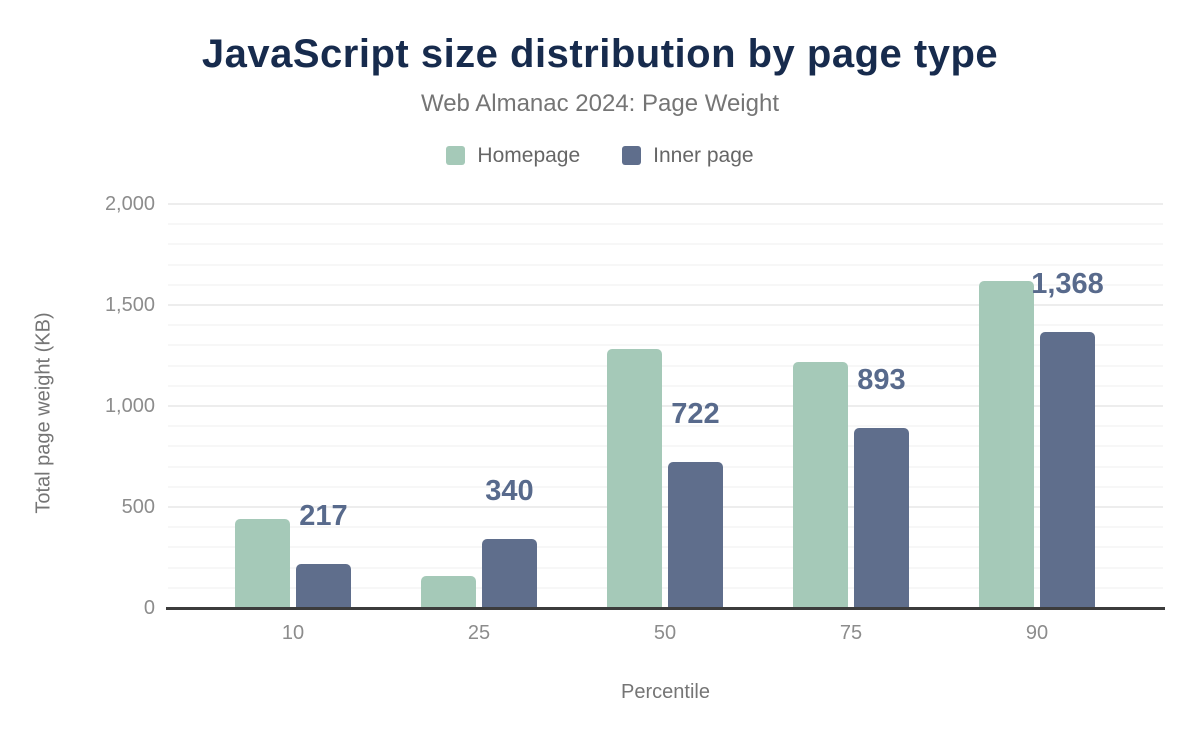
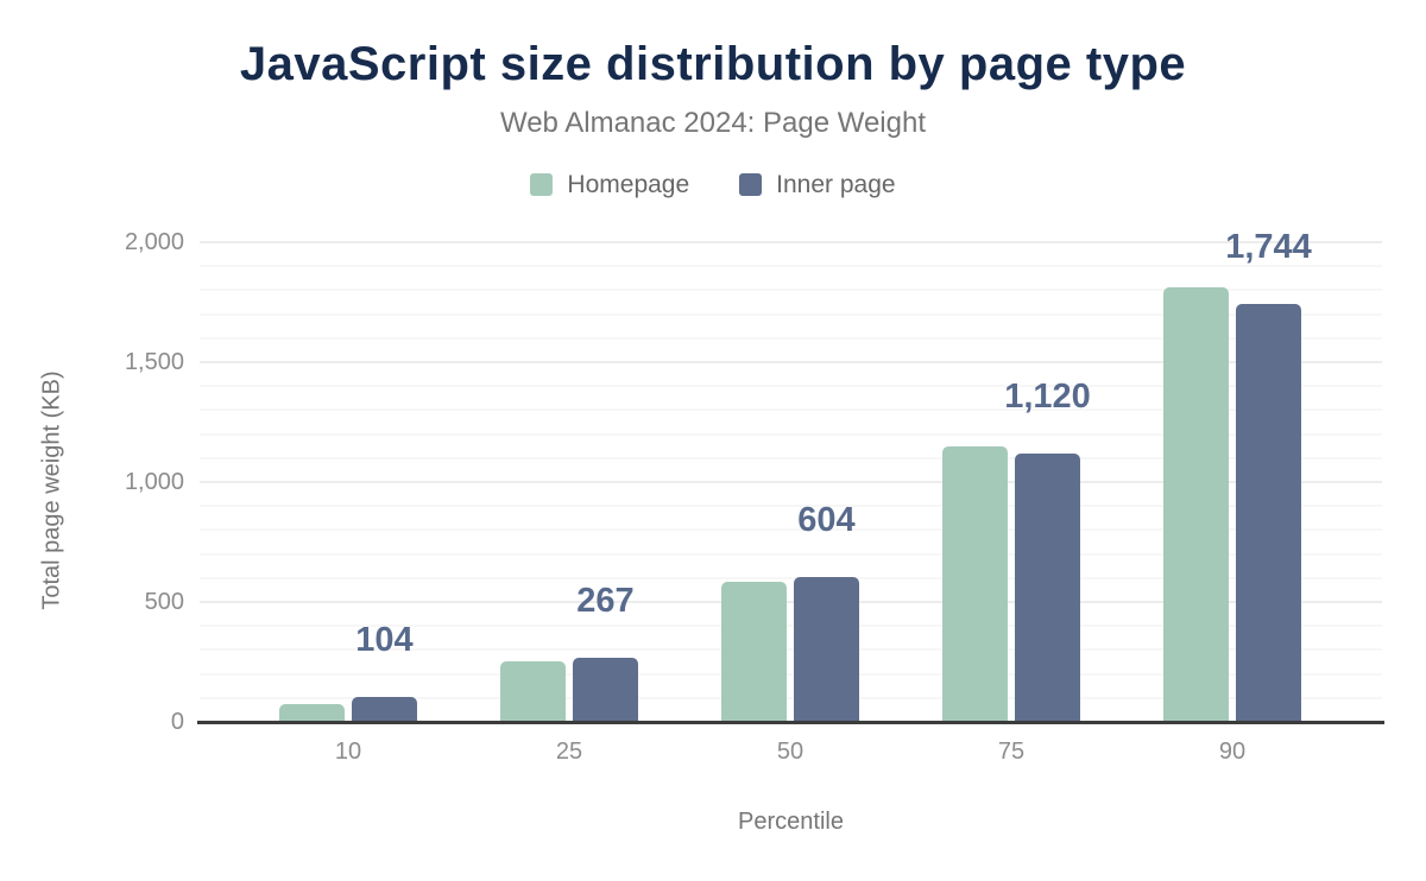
Homepage/10: 440 -> 80
Inner page/10: 217 -> 104
Homepage/25: 160 -> 250
Inner page/25: 340 -> 267
Homepage/50: 1280 -> 580
Inner page/50: 722 -> 604
Homepage/75: 1220 -> 1150
Inner page/75: 893 -> 1,120
Homepage/90: 1620 -> 1810
Inner page/90: 1,368 -> 1,744
